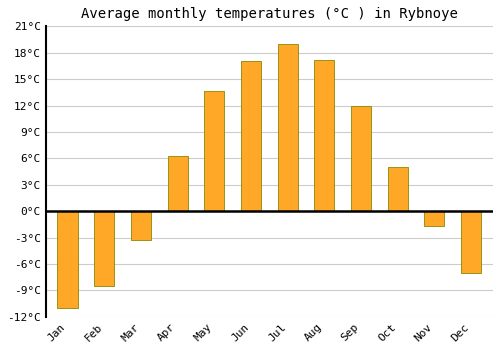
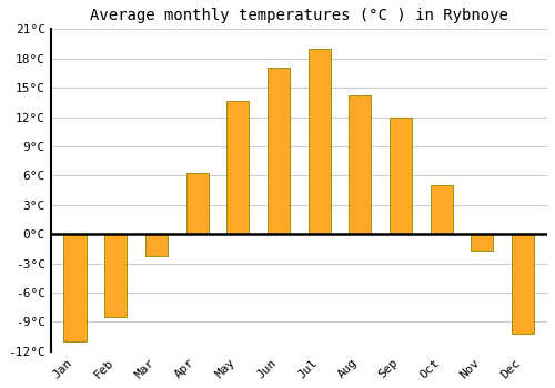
Mar: -3.3°C -> -2.2°C
Aug: 17.2°C -> 14.2°C
Dec: -7.0°C -> -10.2°C
